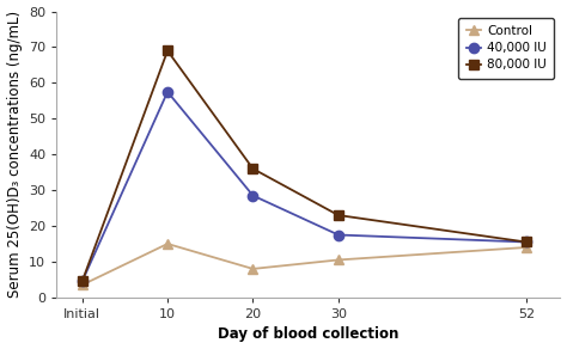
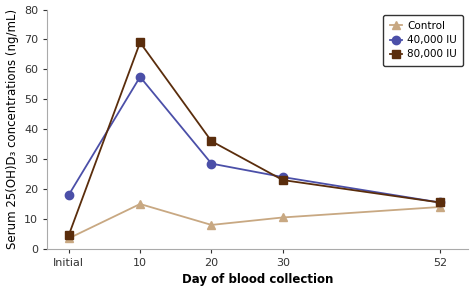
40,000 IU/Initial: 4.5 -> 18.0
40,000 IU/30: 17.5 -> 24.0
